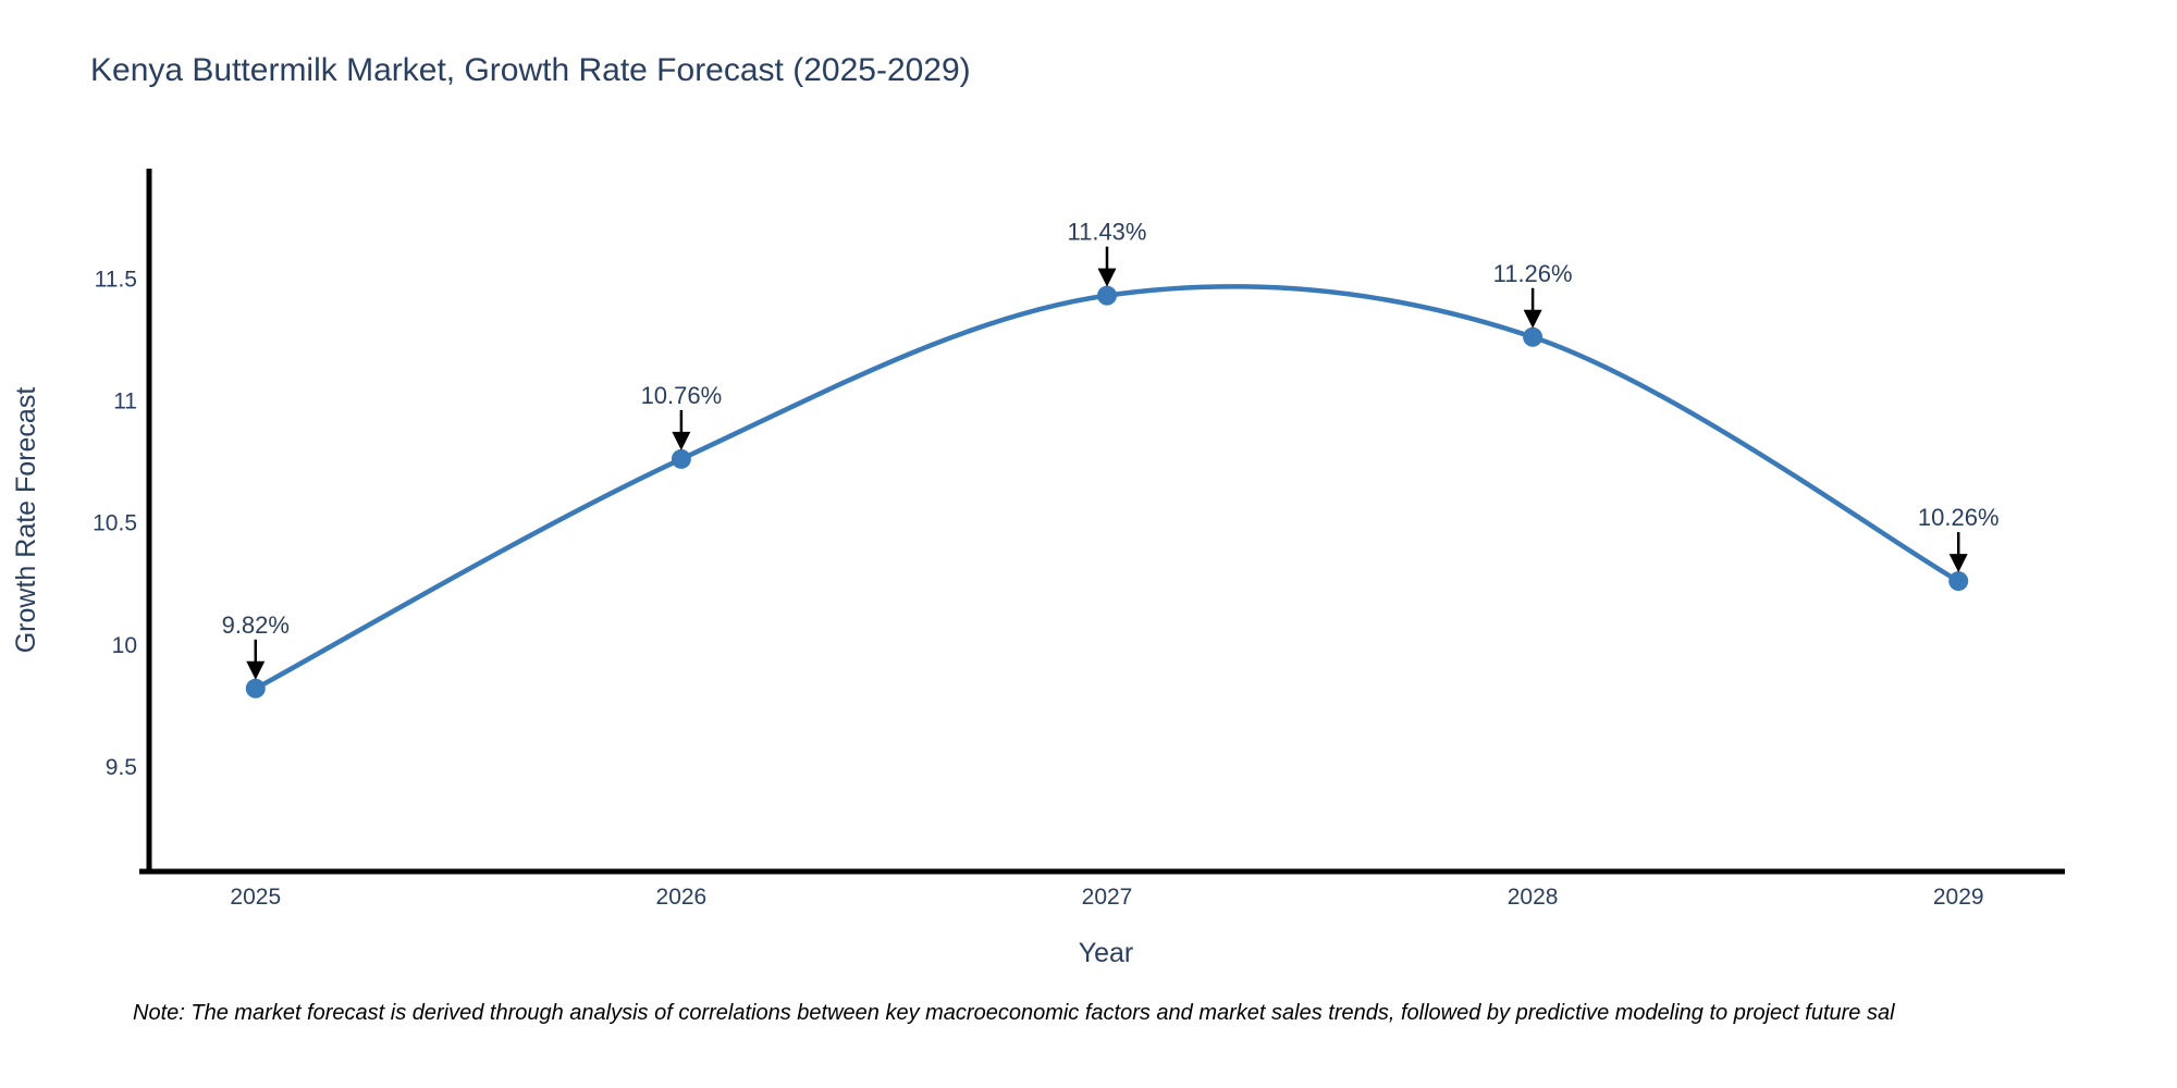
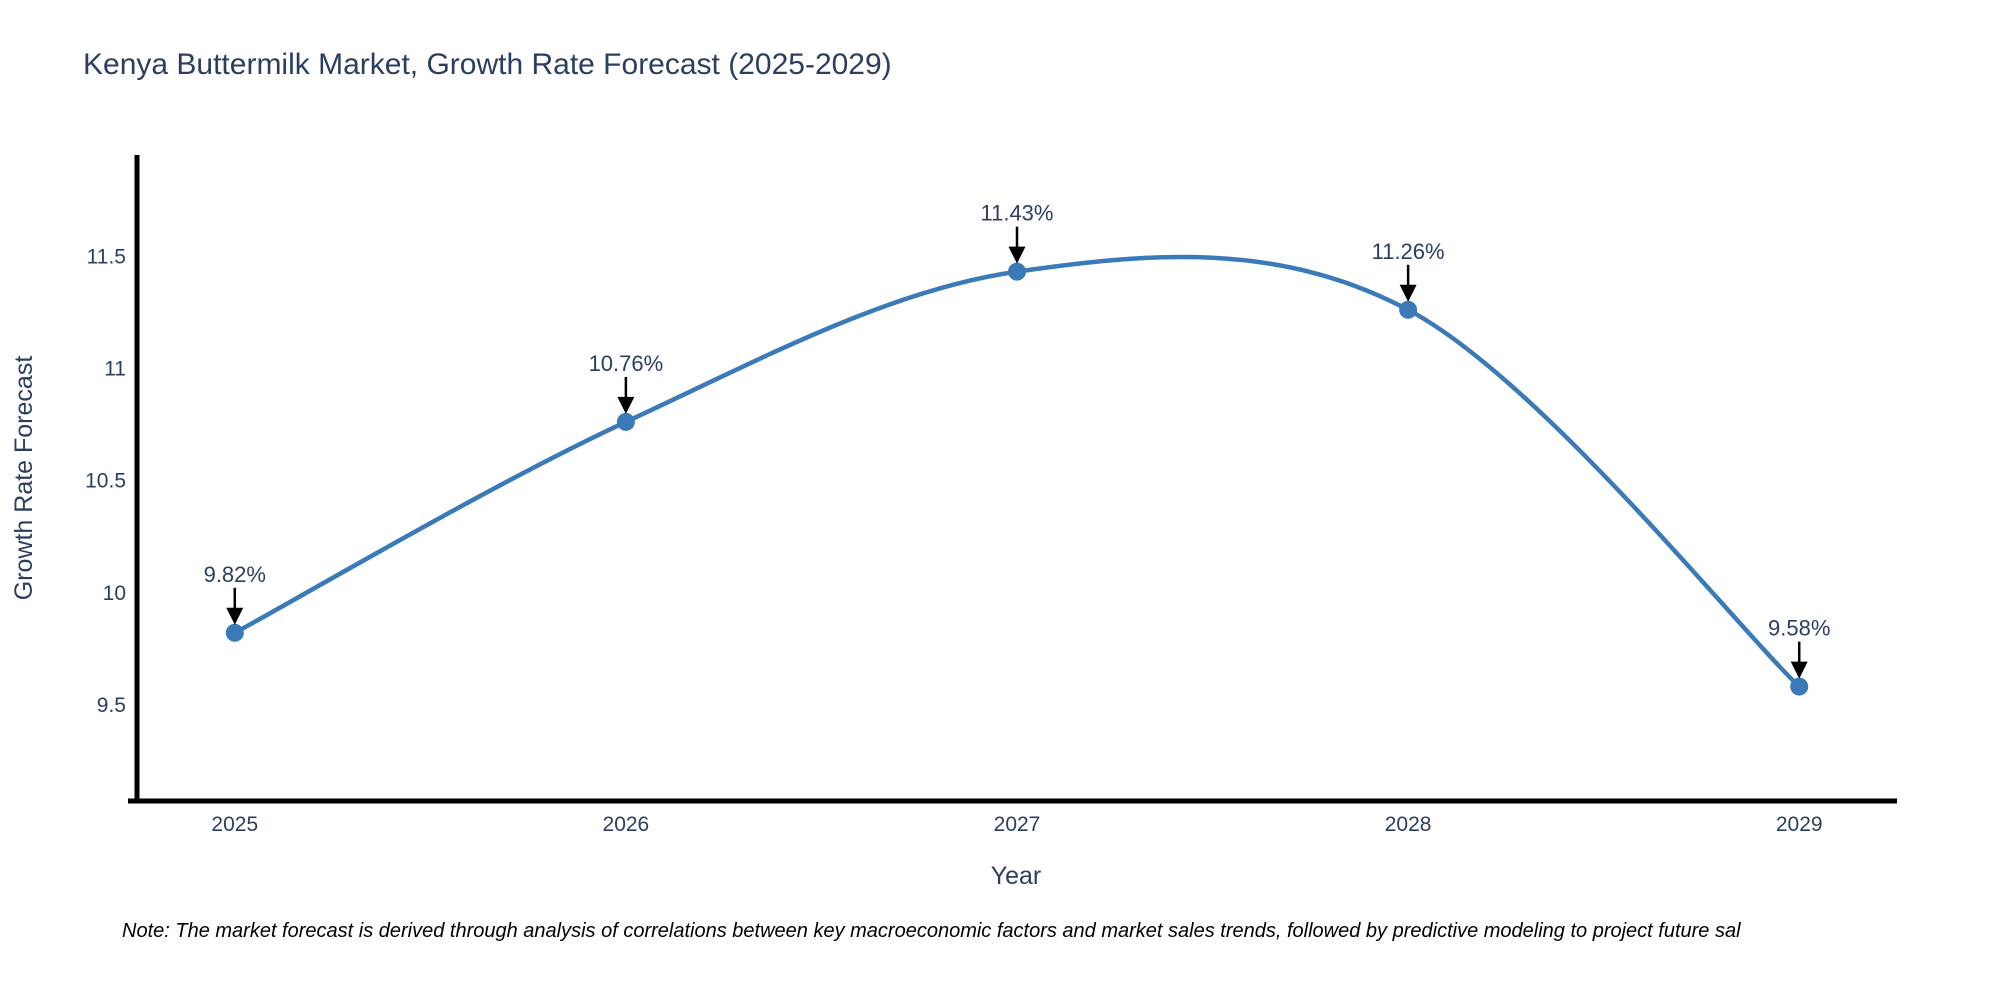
2029: 10.26% -> 9.58%
